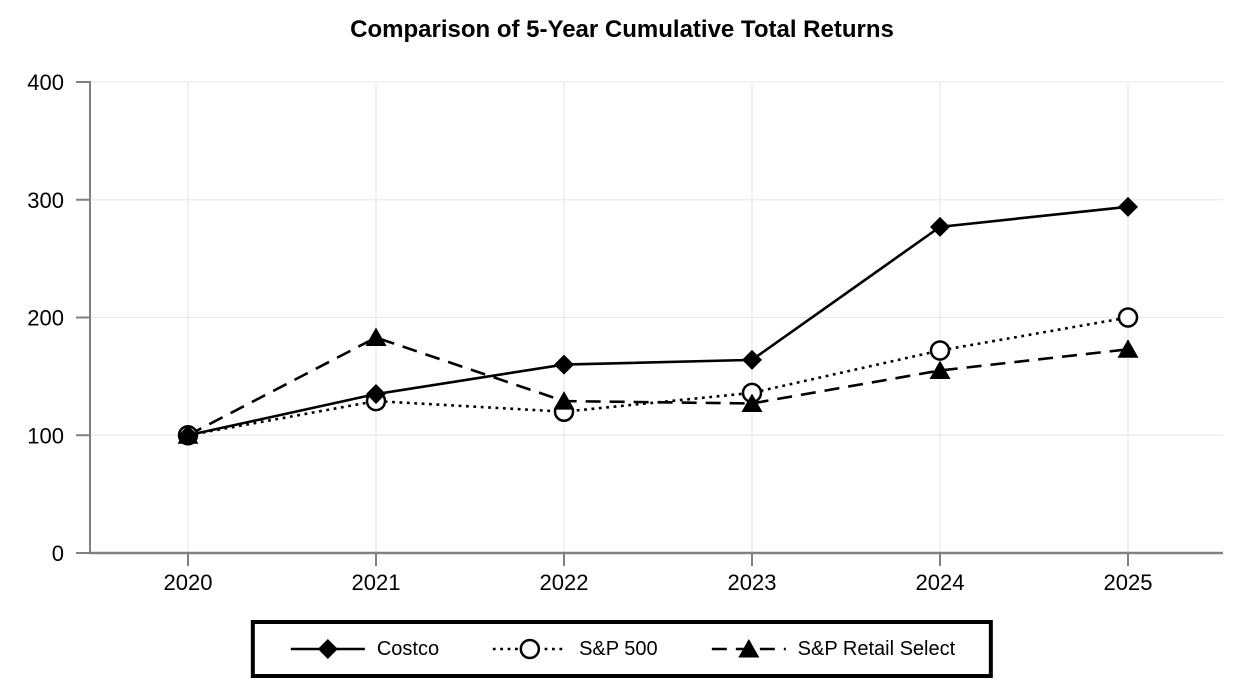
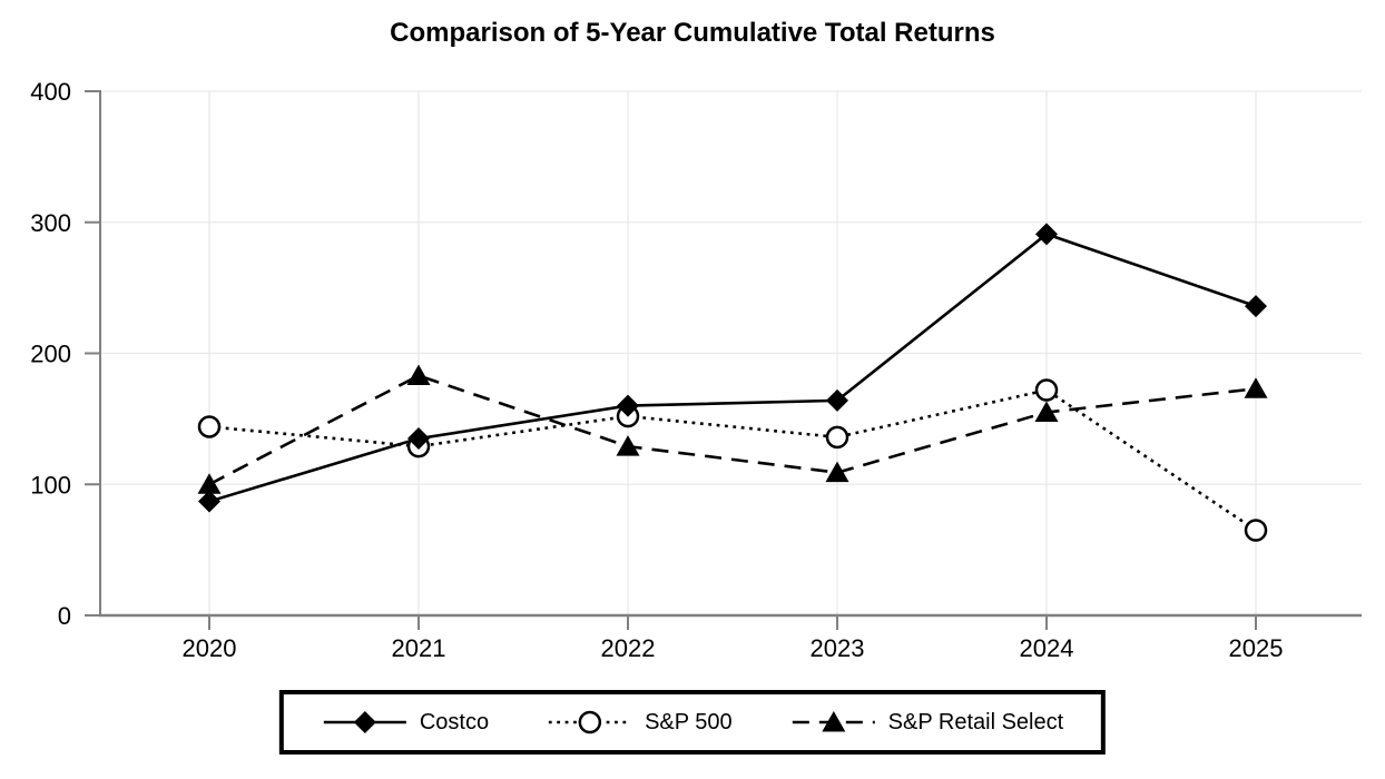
Costco/2020: 100 -> 87
S&P 500/2020: 100 -> 144
S&P 500/2022: 120 -> 152
S&P Retail Select/2023: 127 -> 109
Costco/2024: 277 -> 291
Costco/2025: 294 -> 236
S&P 500/2025: 200 -> 65
